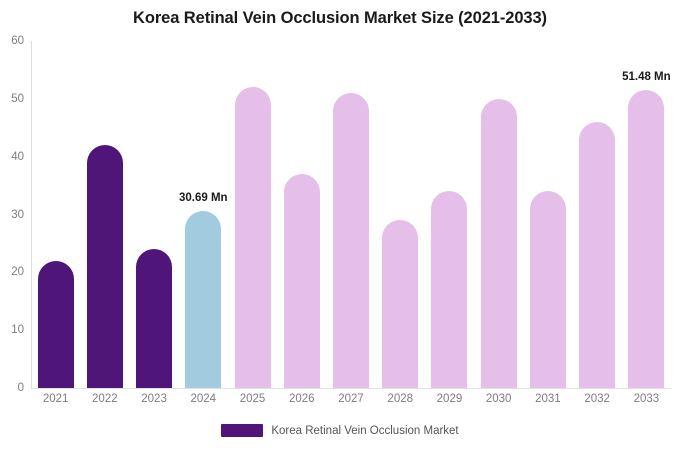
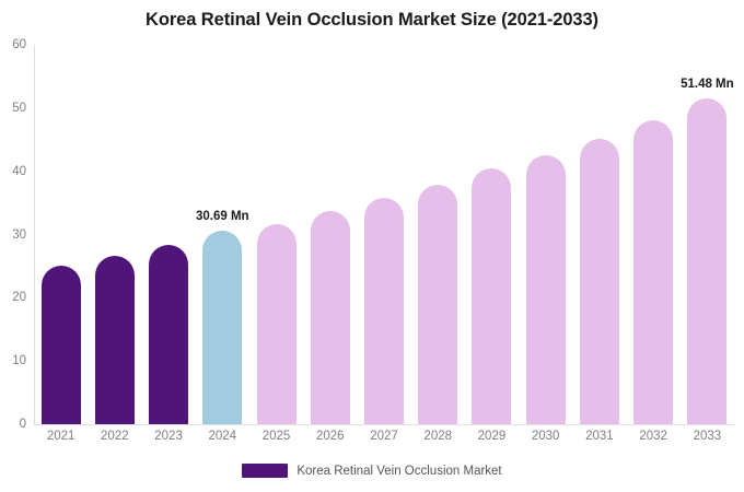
2021: 22 -> 25
2022: 42 -> 27
2023: 24 -> 28
2025: 52 -> 32
2026: 37 -> 34
2027: 51 -> 36
2028: 29 -> 38
2029: 34 -> 40
2030: 50 -> 43
2031: 34 -> 45
2032: 46 -> 48
